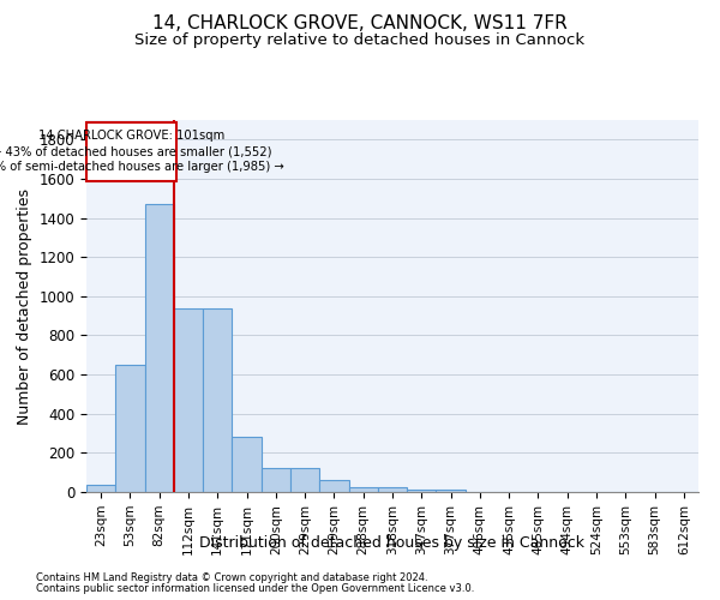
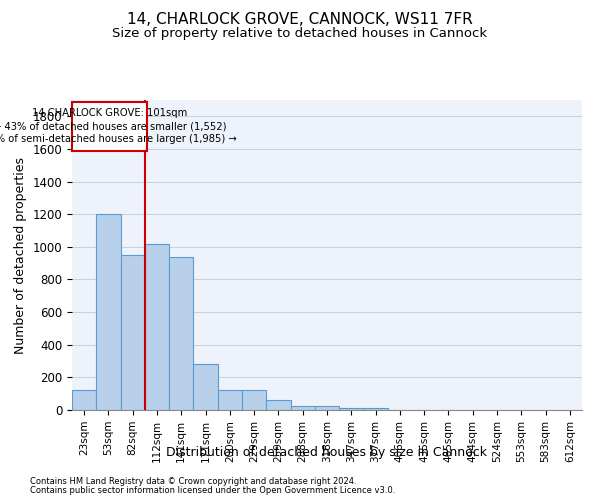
23sqm: 40 -> 120
53sqm: 650 -> 1200
82sqm: 1470 -> 950
112sqm: 940 -> 1020
